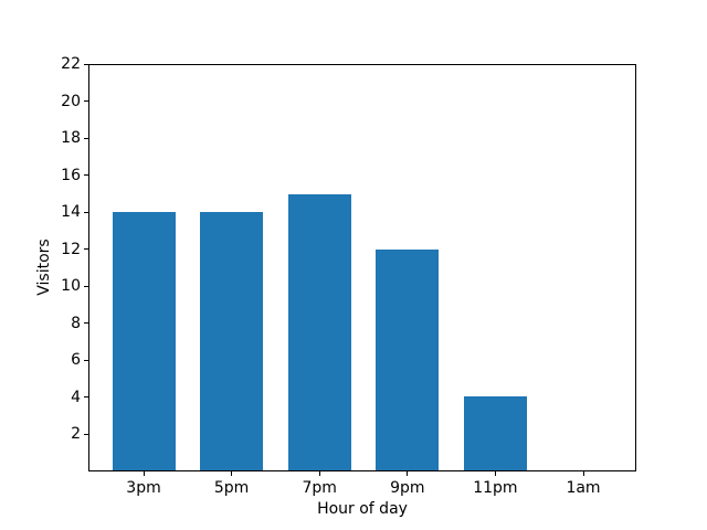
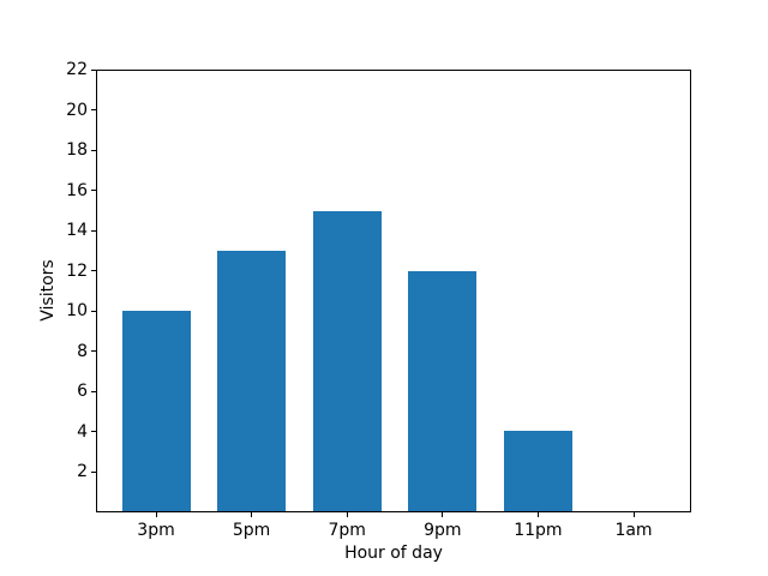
3pm: 14 -> 10
5pm: 14 -> 13
